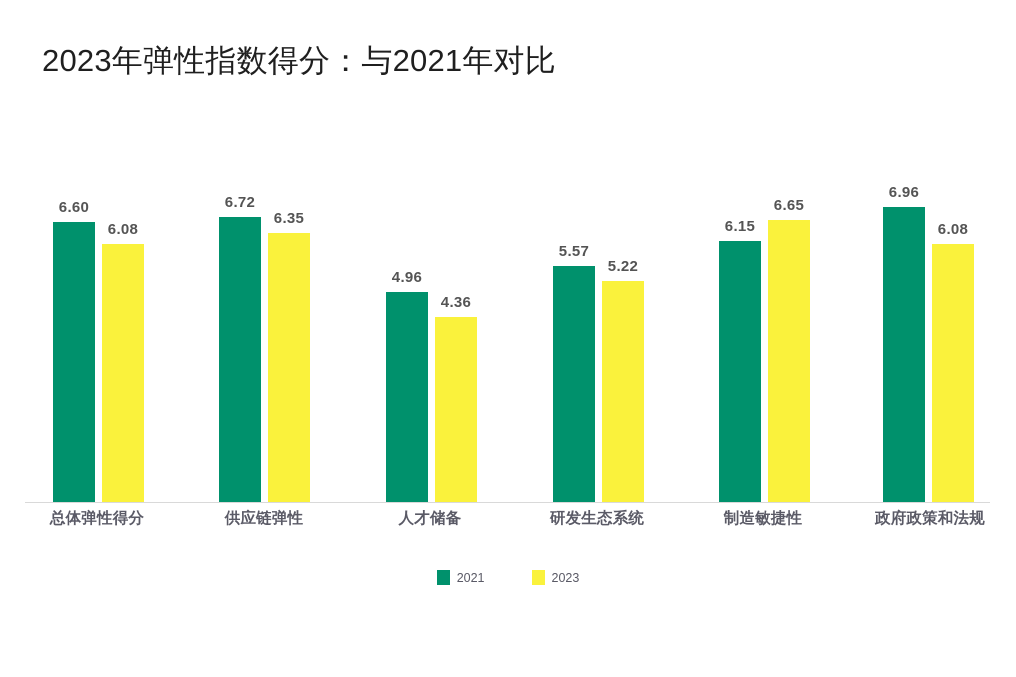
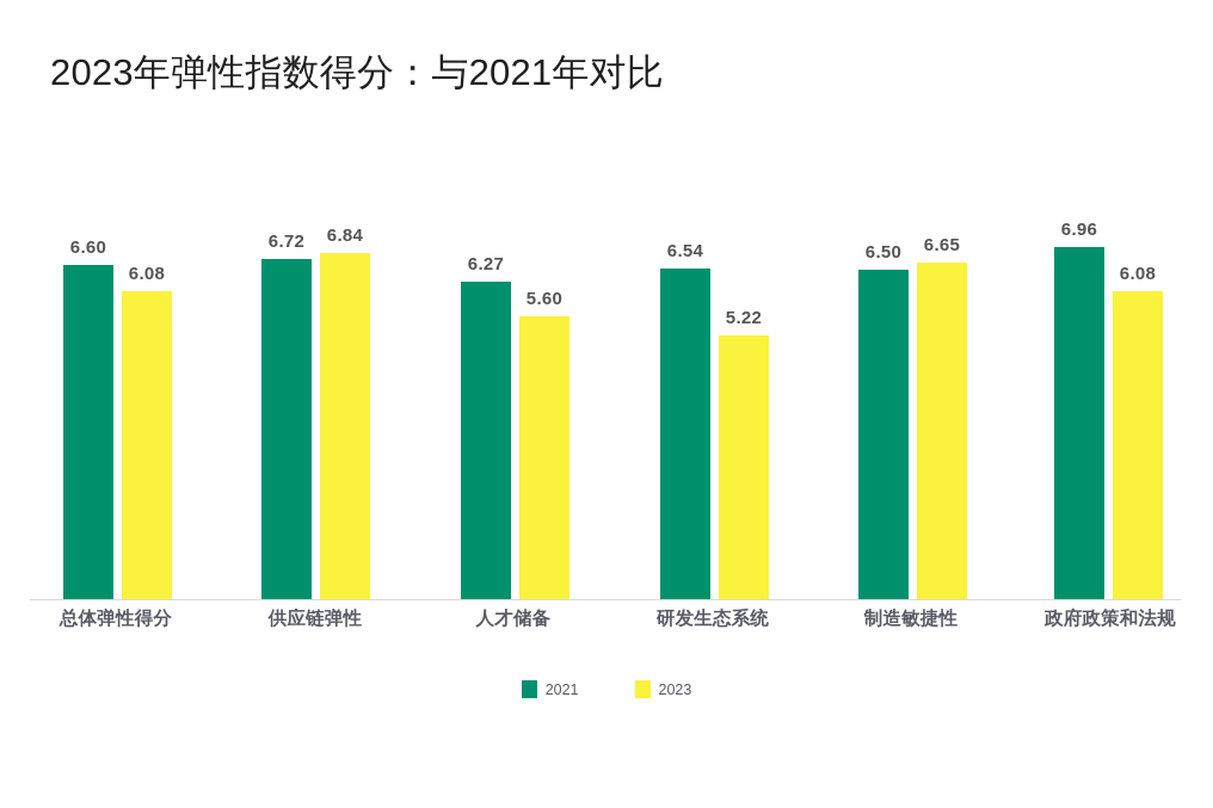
2023/供应链弹性: 6.35 -> 6.84
2021/人才储备: 4.96 -> 6.27
2023/人才储备: 4.36 -> 5.60
2021/研发生态系统: 5.57 -> 6.54
2021/制造敏捷性: 6.15 -> 6.50
